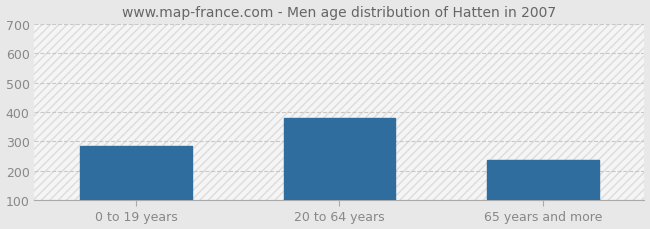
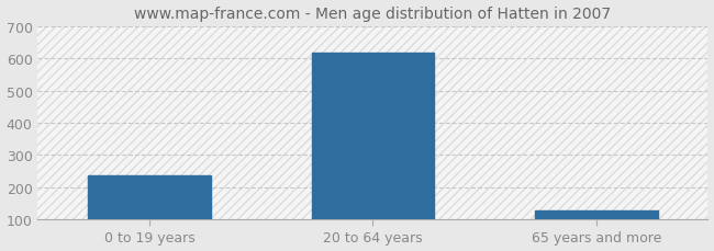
0 to 19 years: 285 -> 236
20 to 64 years: 380 -> 619
65 years and more: 235 -> 128
